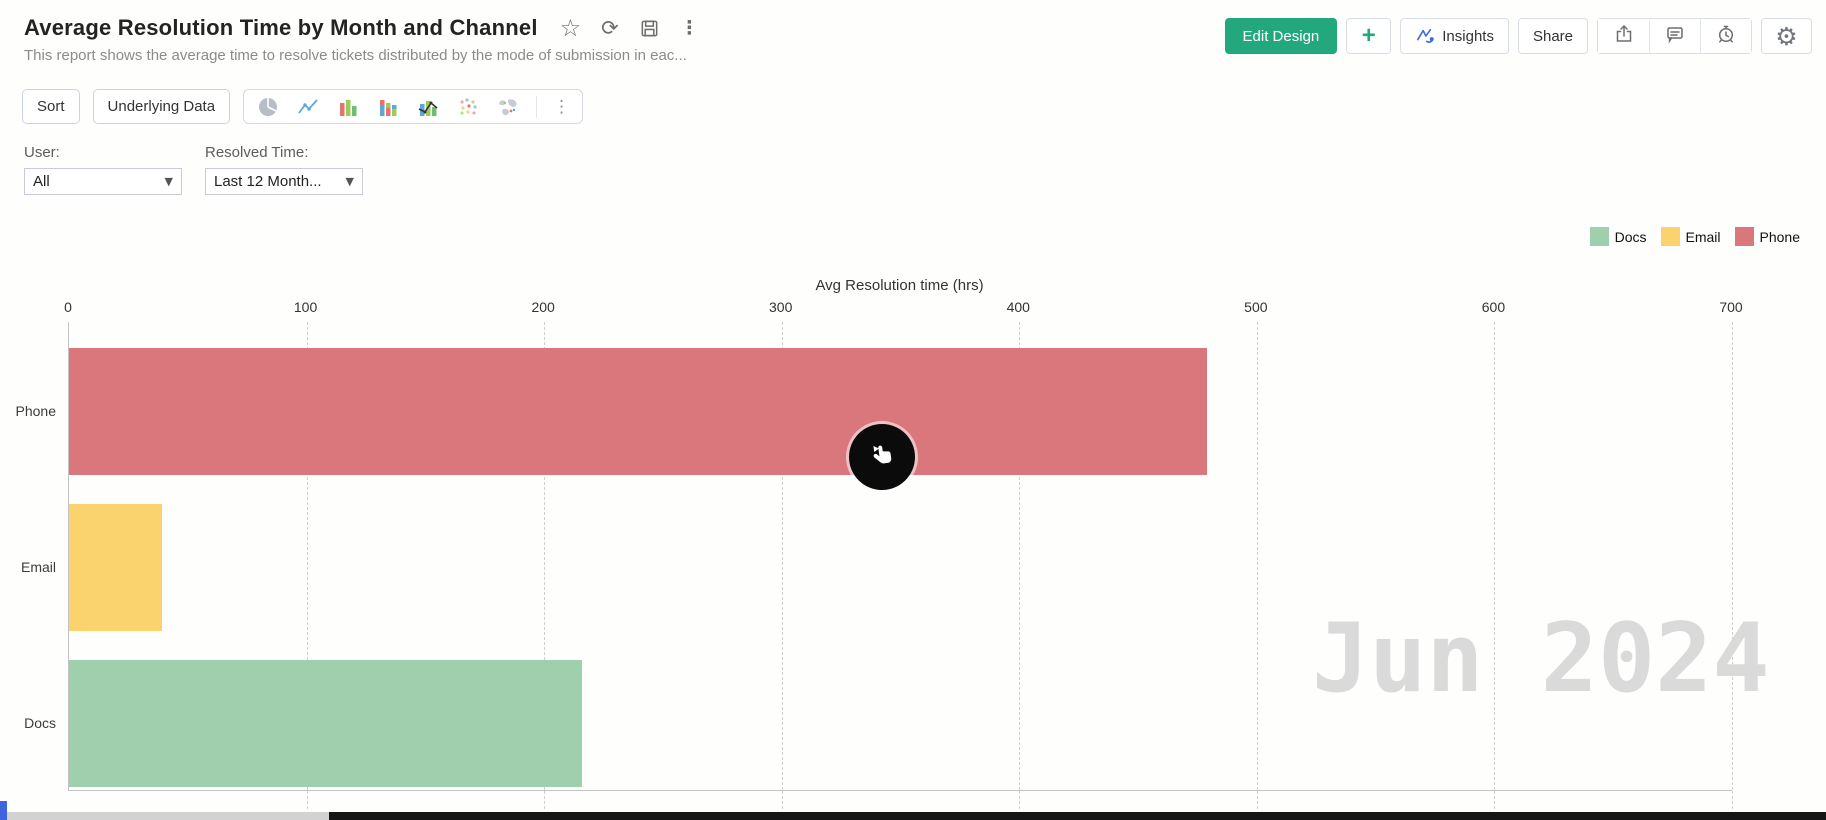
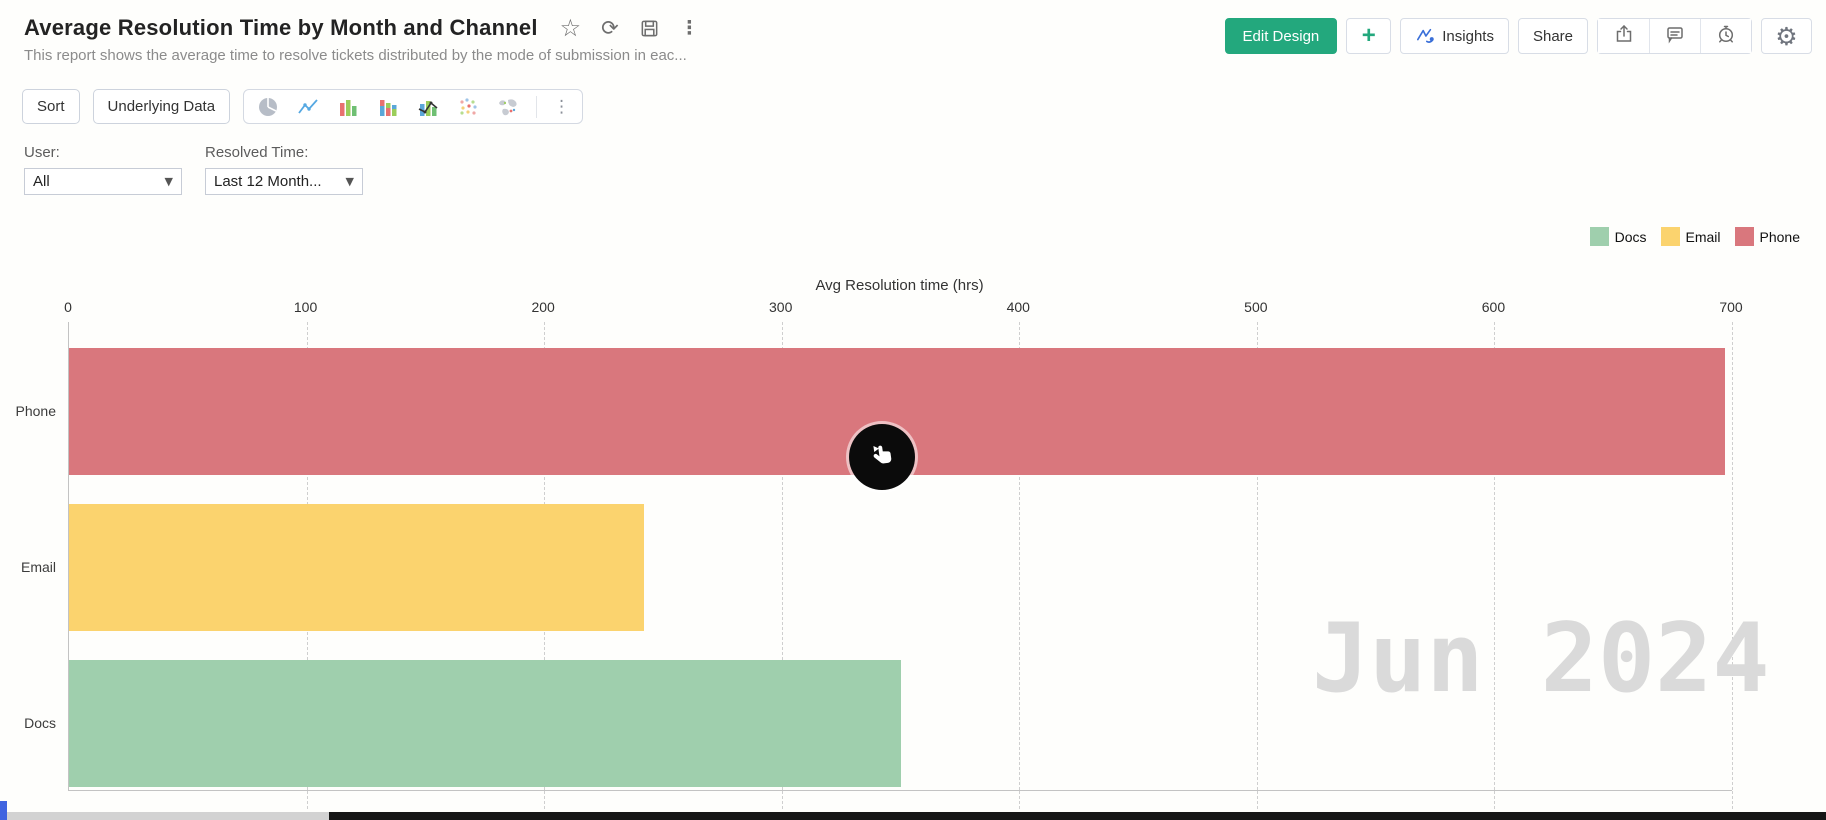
Phone: 479 -> 697
Email: 39 -> 242
Docs: 216 -> 350
